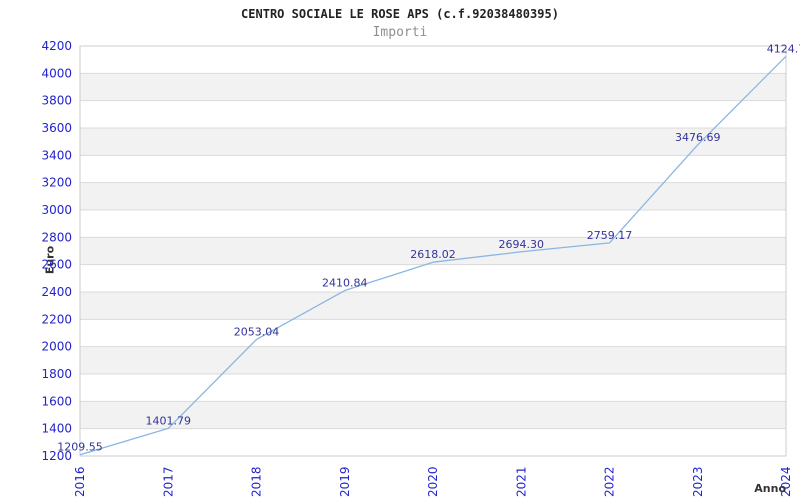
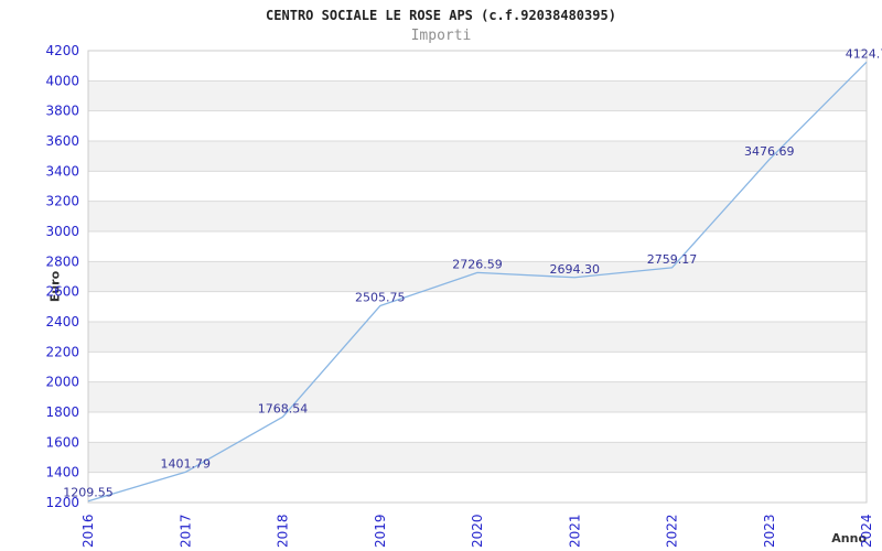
2018: 2053.04 -> 1768.54
2019: 2410.84 -> 2505.75
2020: 2618.02 -> 2726.59
